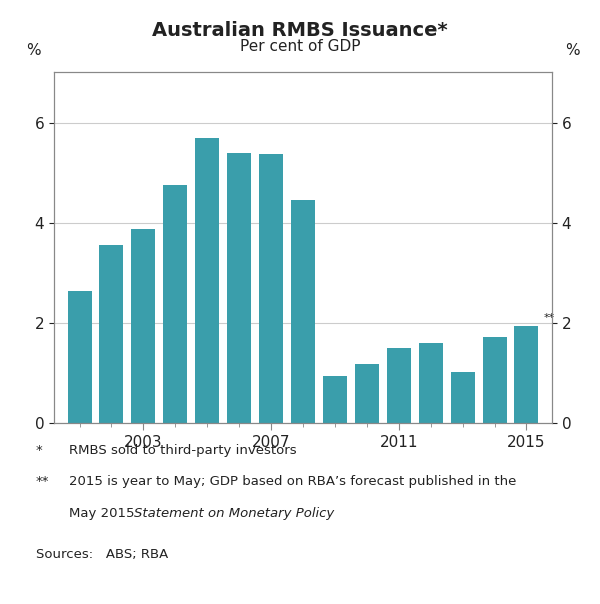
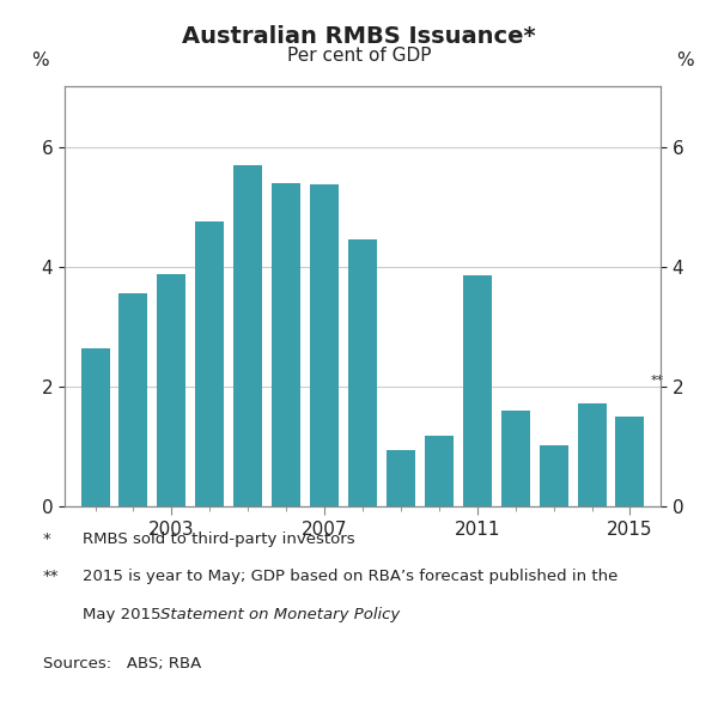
2011: 1.50 -> 3.86
2015: 1.93 -> 1.50
